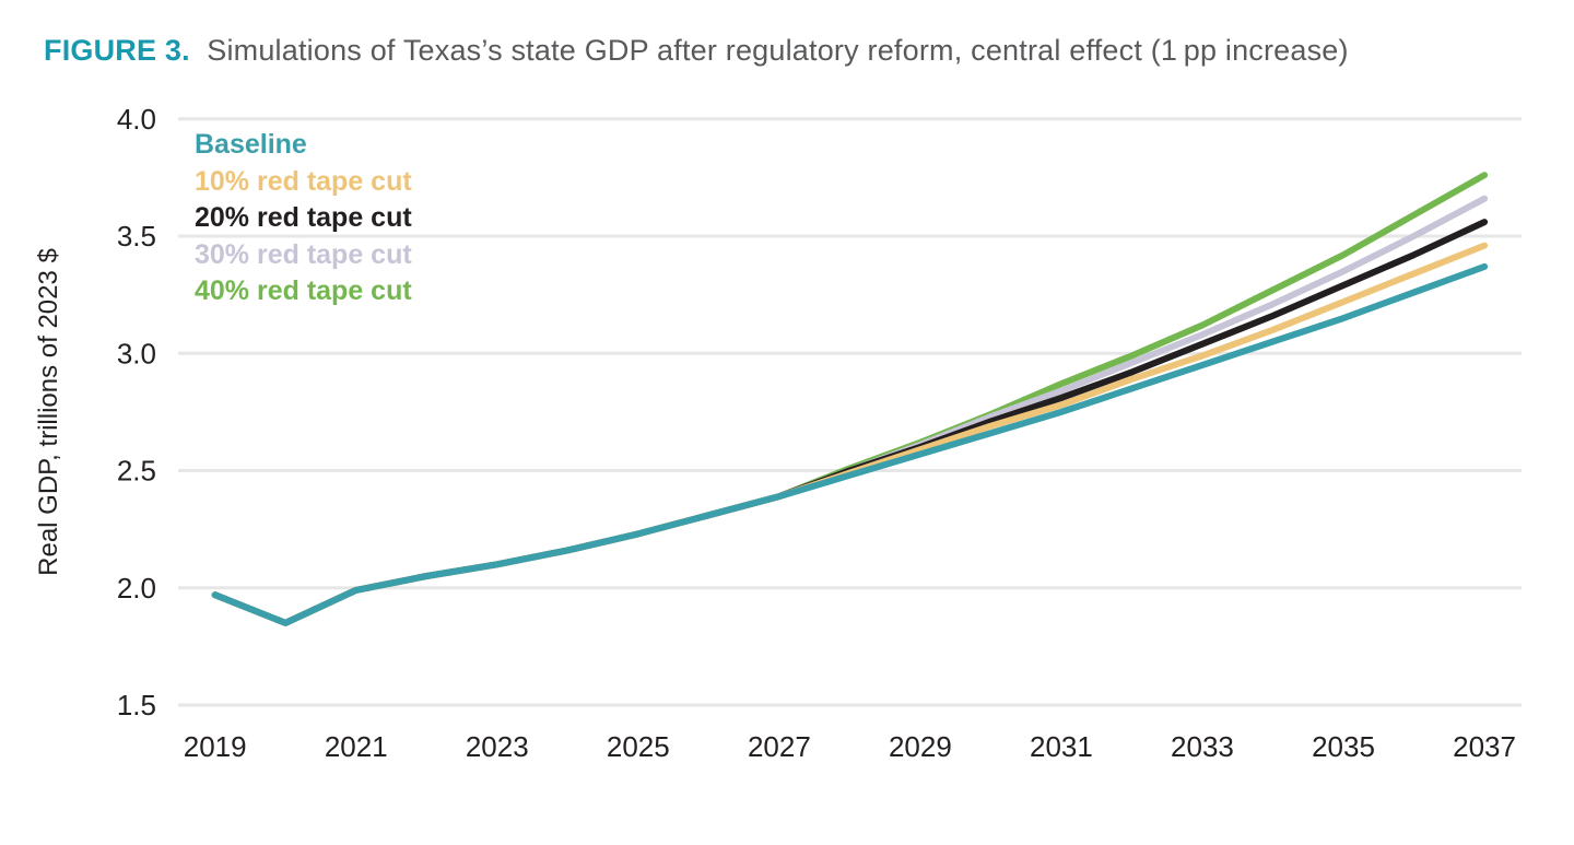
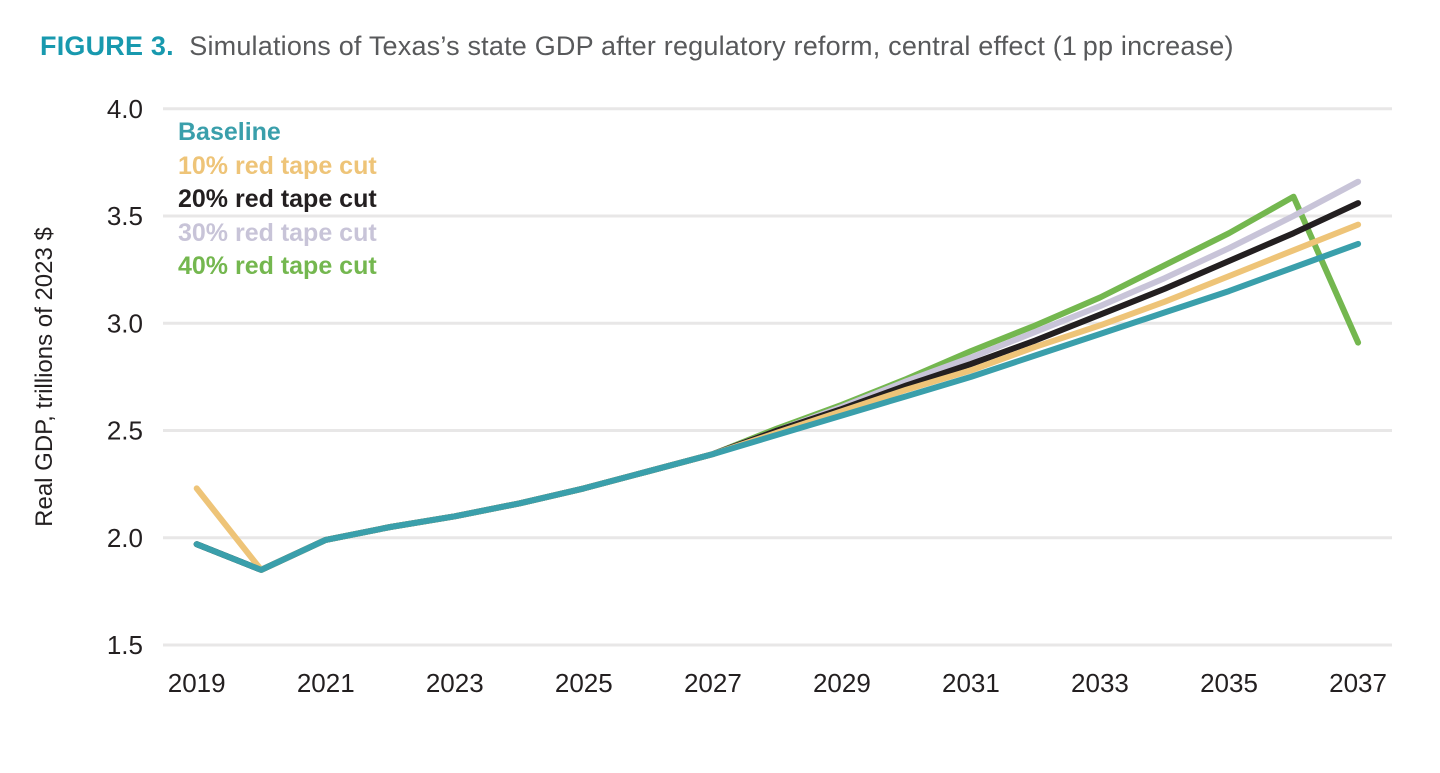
10% red tape cut/2019: 1.97 -> 2.23
40% red tape cut/2037: 3.76 -> 2.91
